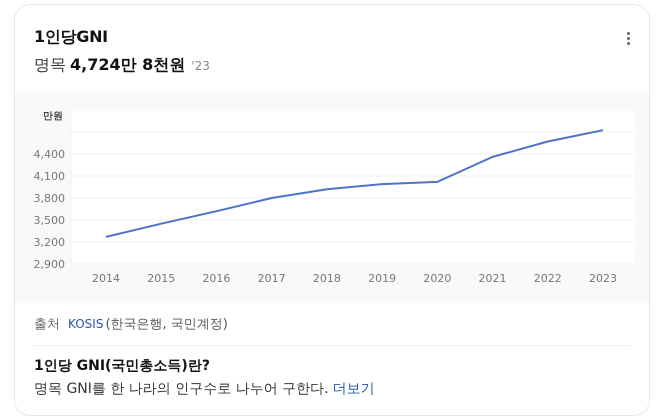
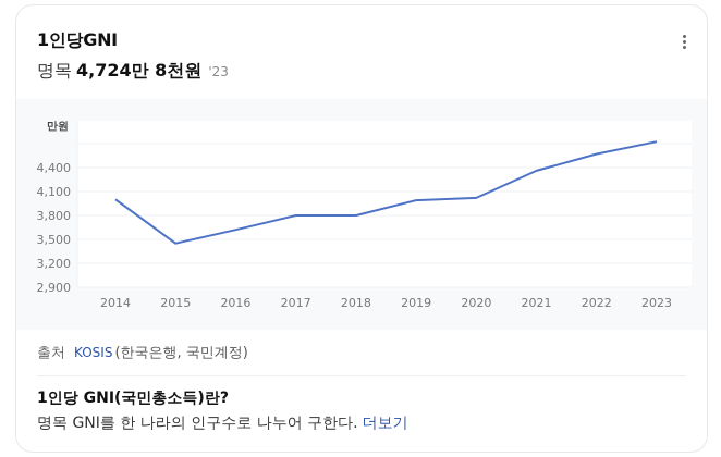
2014: 3300 -> 4000
2018: 3900 -> 3800
